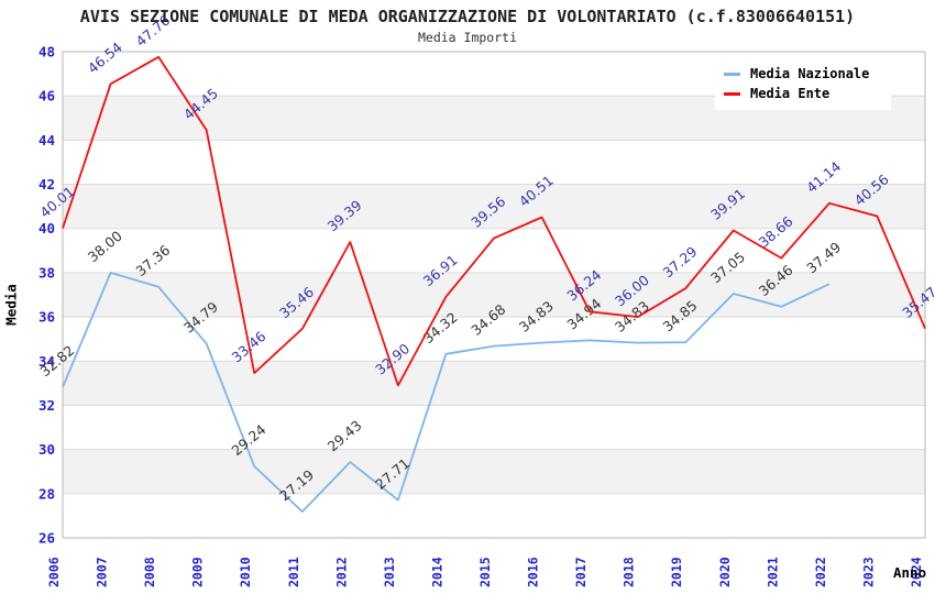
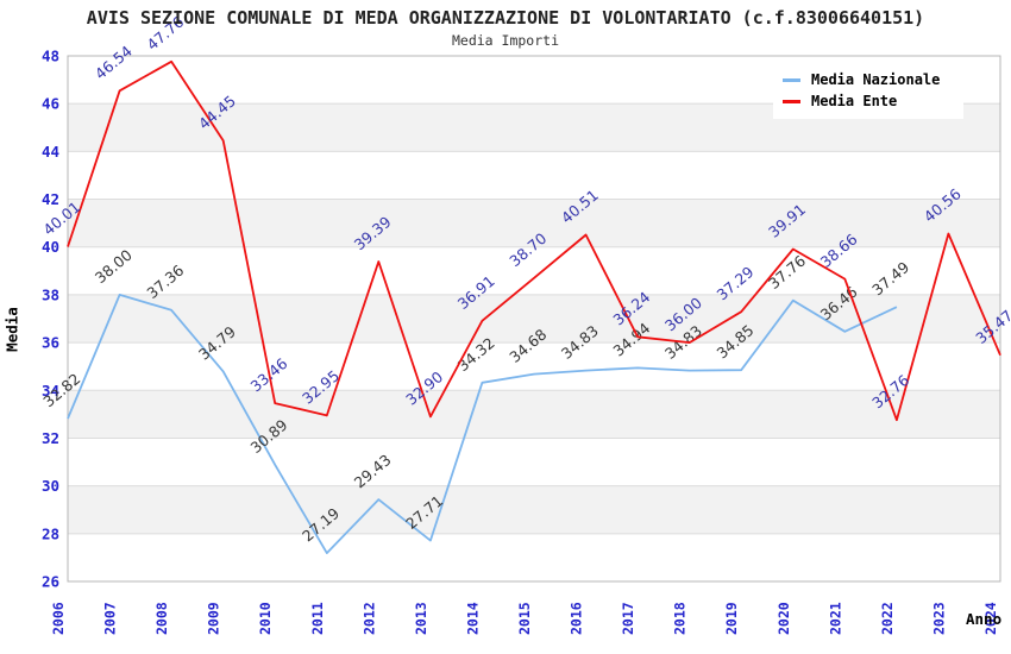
Media Nazionale/2010: 29.24 -> 30.89
Media Ente/2011: 35.46 -> 32.95
Media Ente/2015: 39.56 -> 38.70
Media Nazionale/2020: 37.05 -> 37.76
Media Ente/2022: 41.14 -> 32.76
